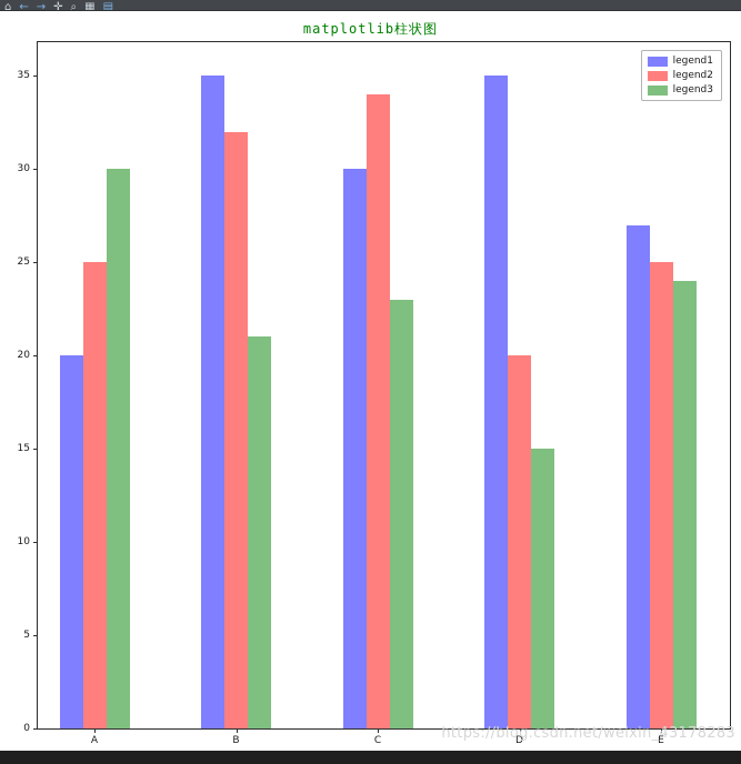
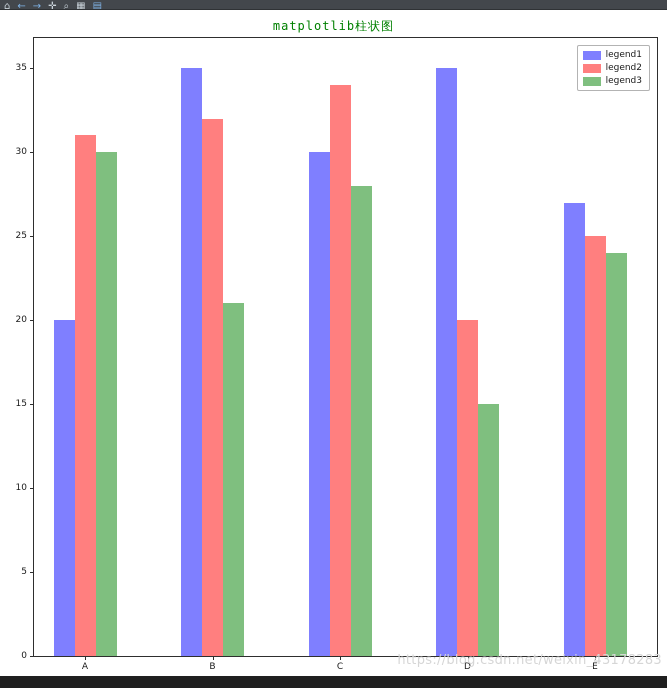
legend2/A: 25 -> 31
legend3/C: 23 -> 28
